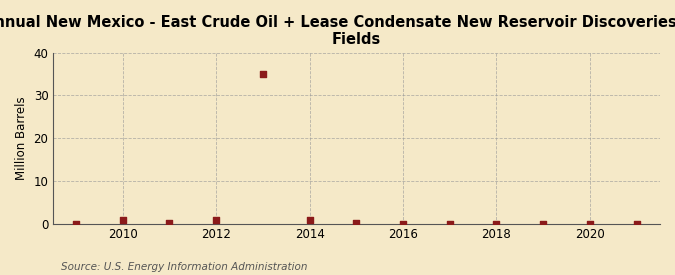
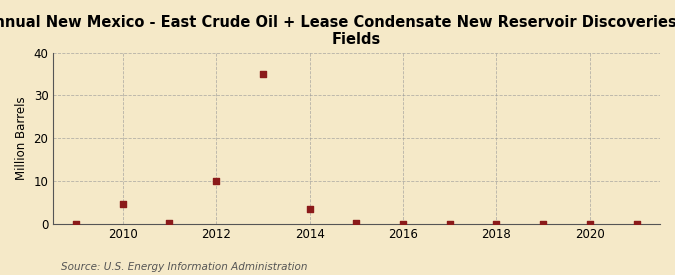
2010: 0.8 -> 4.5
2012: 0.9 -> 10.0
2014: 0.8 -> 3.5
